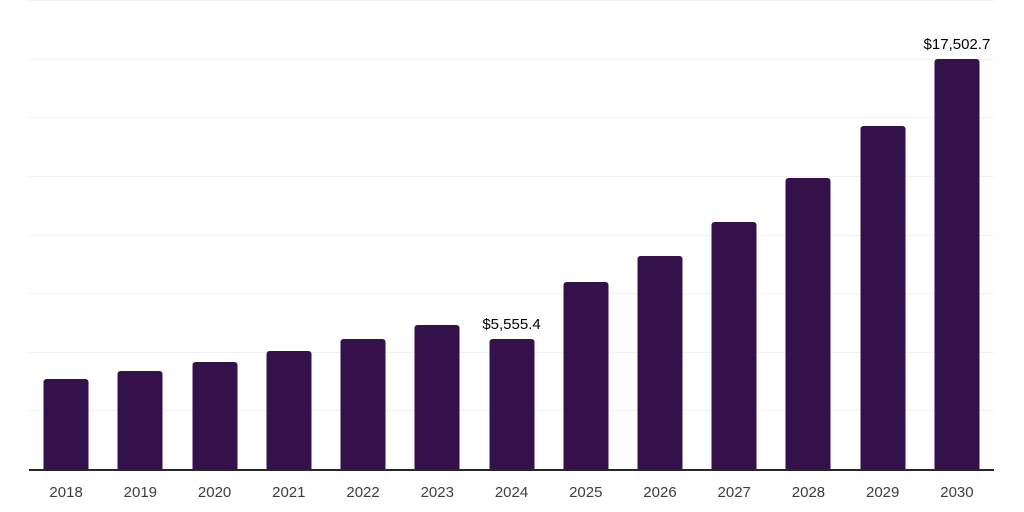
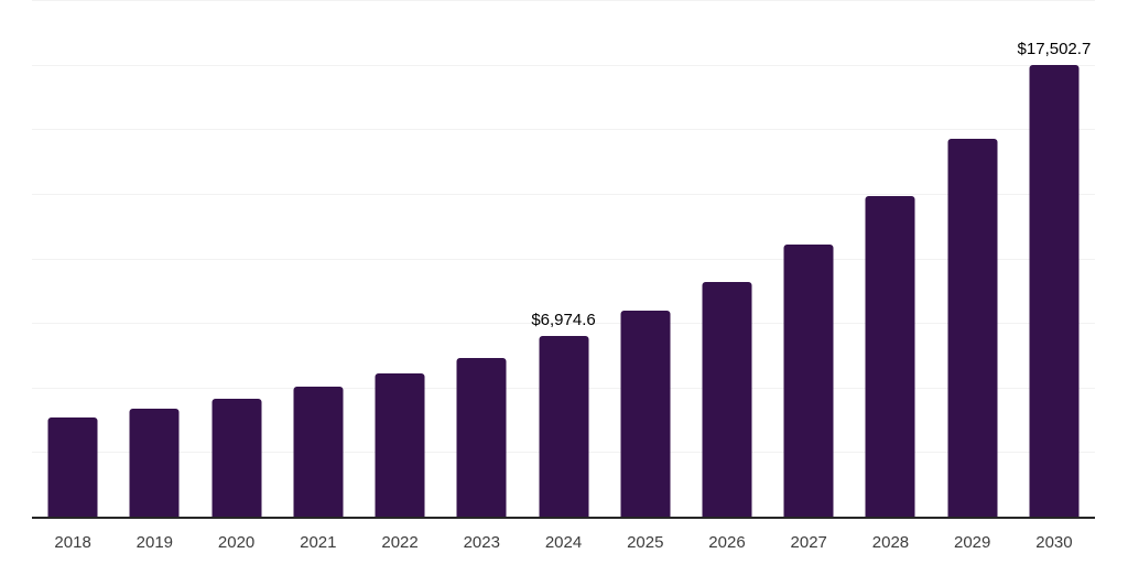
2024: $5,555.4 -> $6,974.6
